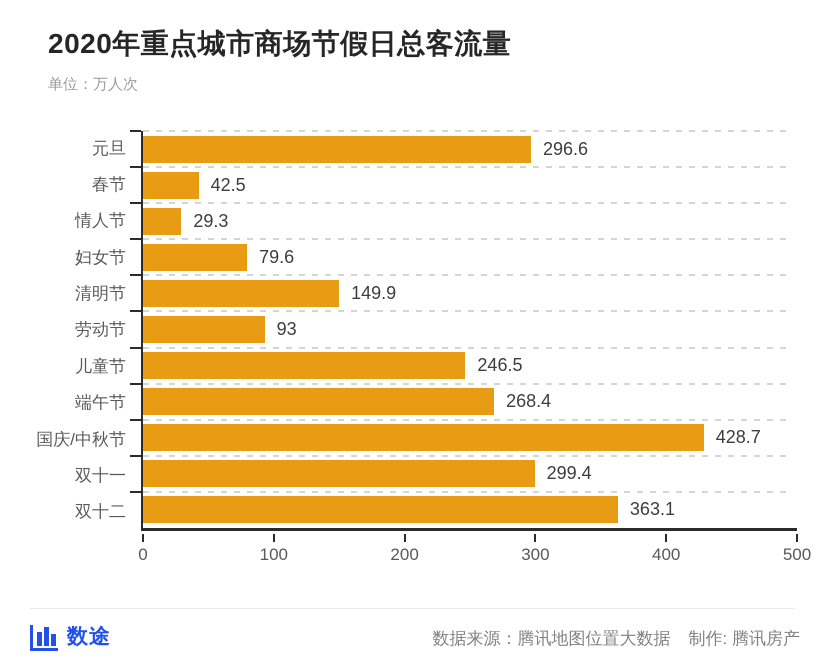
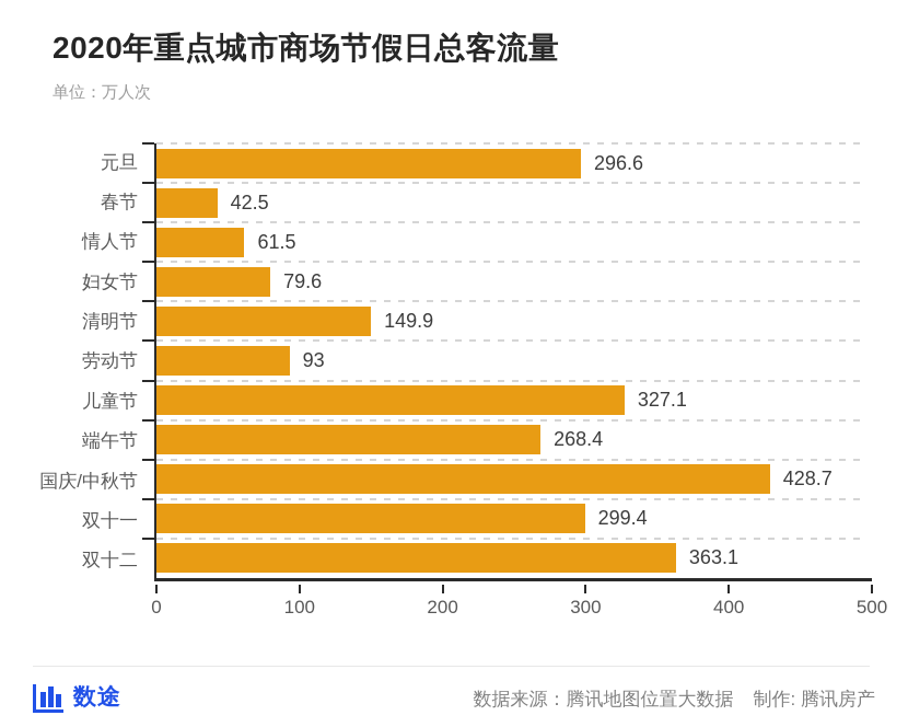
情人节: 29.3 -> 61.5
儿童节: 246.5 -> 327.1
